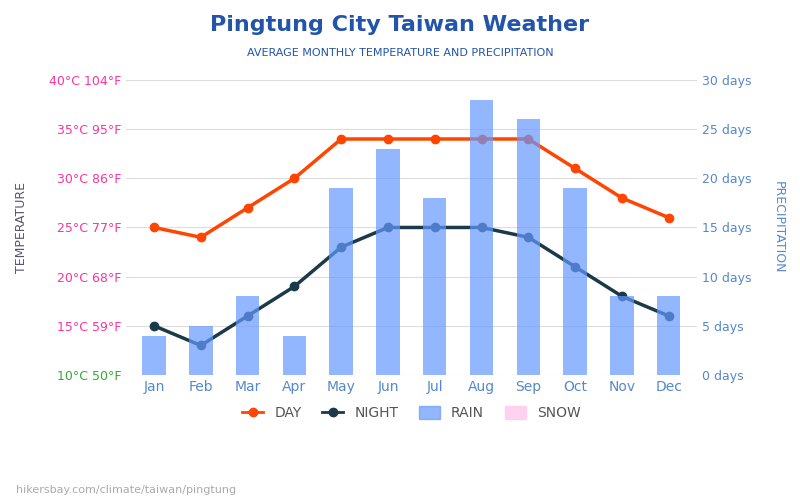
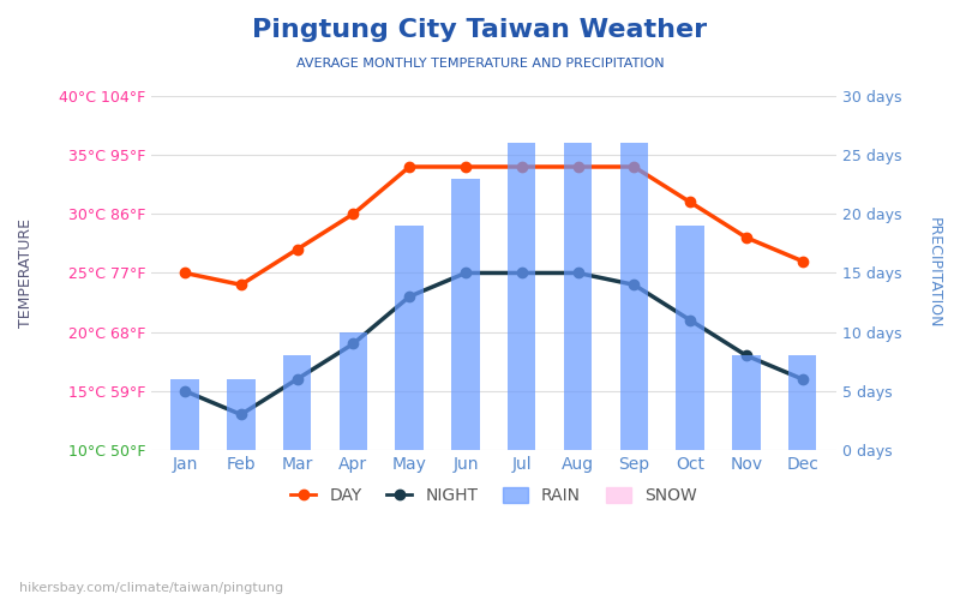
RAIN/Jan: 4 days -> 6 days
RAIN/Feb: 5 days -> 6 days
RAIN/Apr: 4 days -> 10 days
RAIN/Jul: 18 days -> 26 days
RAIN/Aug: 28 days -> 26 days
